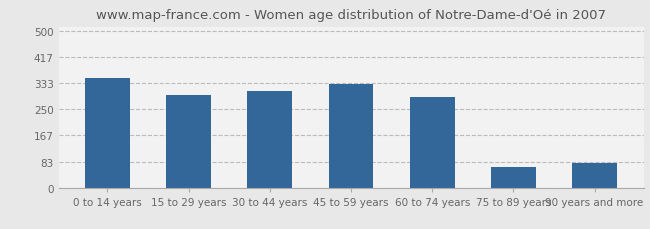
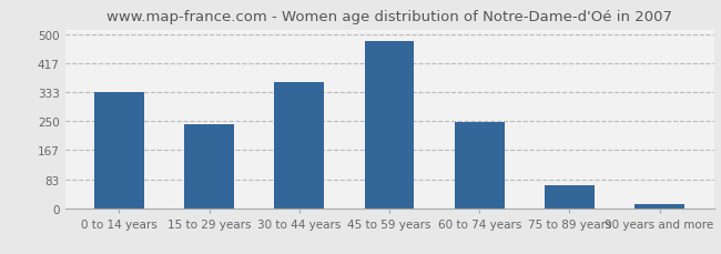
0 to 14 years: 350 -> 333
15 to 29 years: 295 -> 243
30 to 44 years: 310 -> 363
45 to 59 years: 330 -> 481
60 to 74 years: 290 -> 249
90 years and more: 80 -> 10
